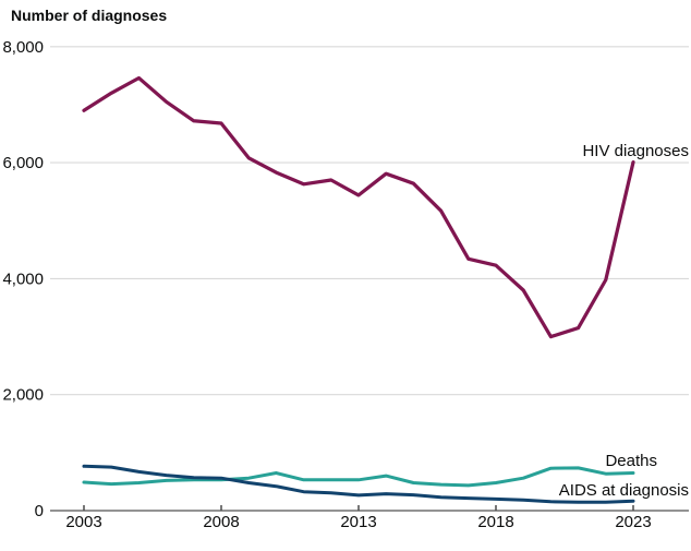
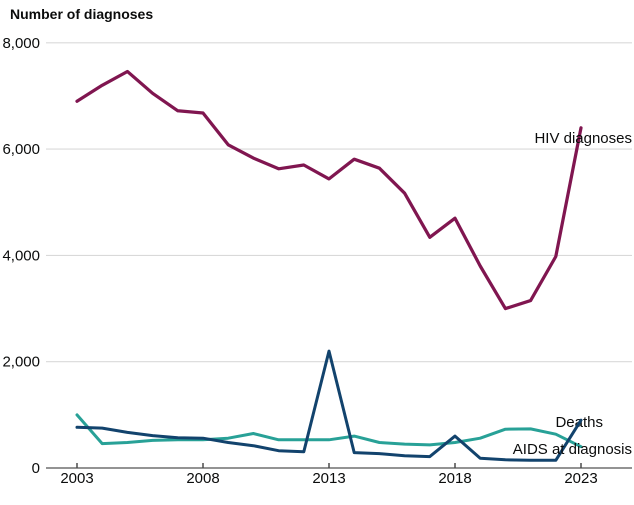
Deaths/2003: 500 -> 1000
AIDS at diagnosis/2013: 300 -> 2200
HIV diagnoses/2018: 4200 -> 4700
AIDS at diagnosis/2018: 200 -> 600
HIV diagnoses/2023: 6000 -> 6400
Deaths/2023: 600 -> 400
AIDS at diagnosis/2023: 200 -> 900
